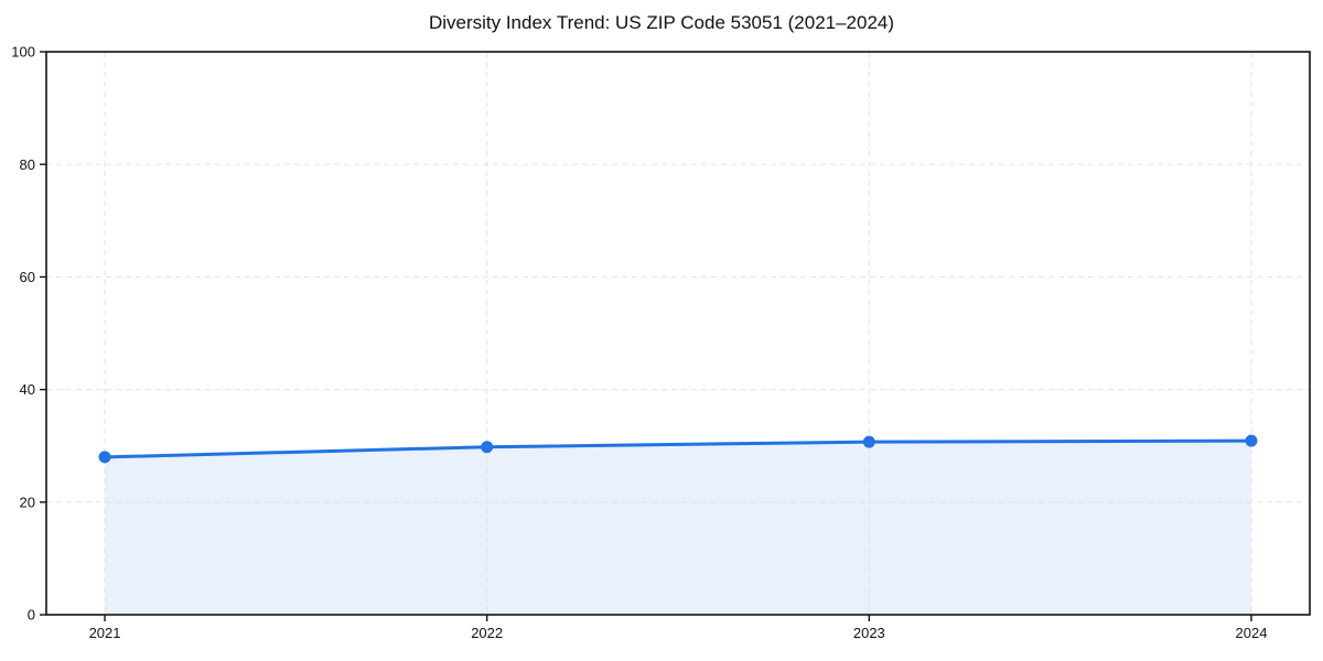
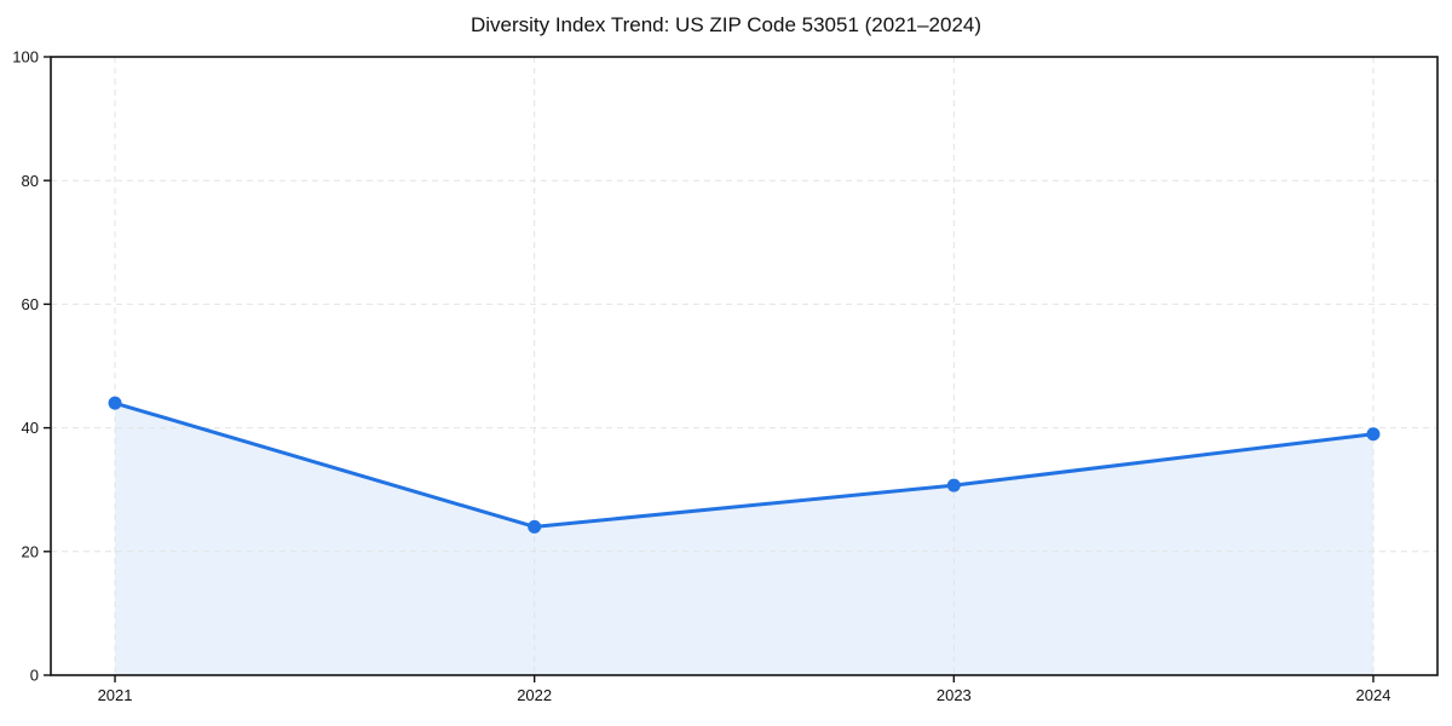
2021: 28 -> 44
2022: 30 -> 24
2024: 31 -> 39
